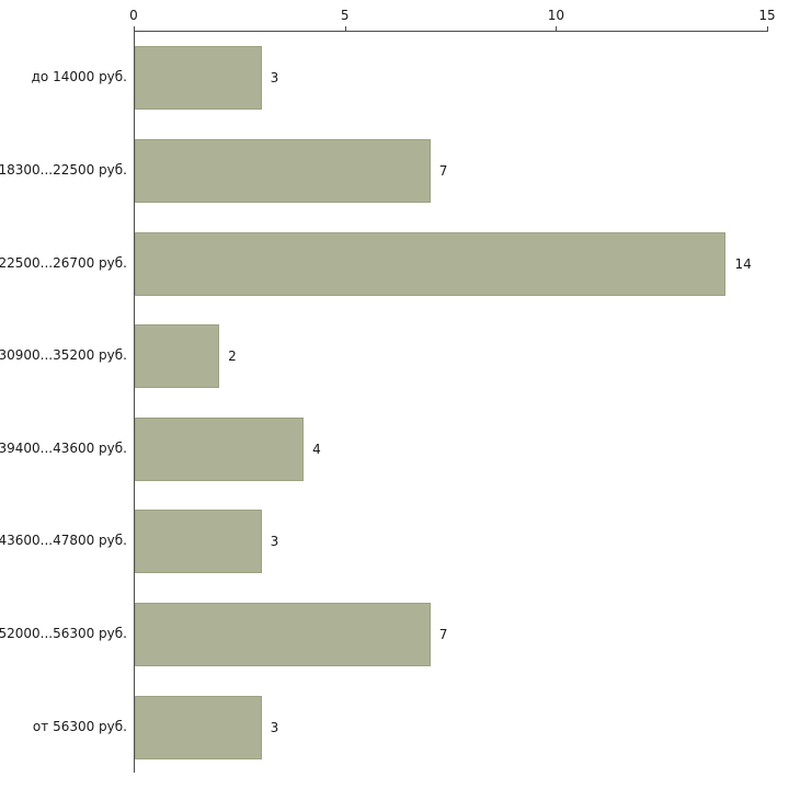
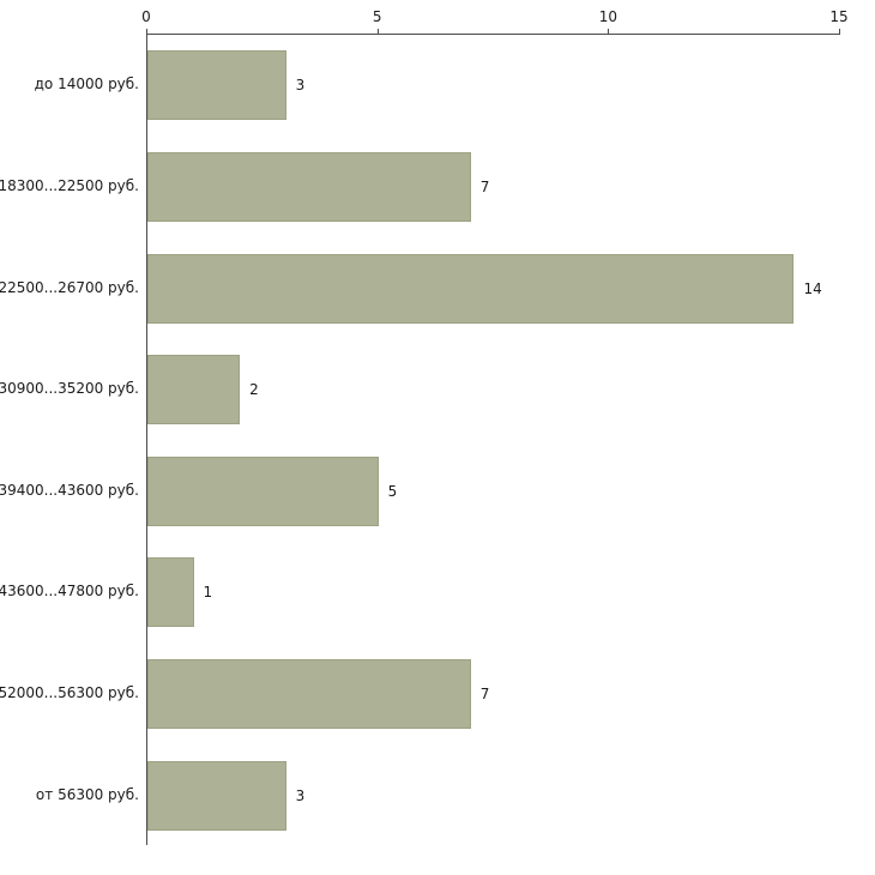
39400...43600 руб.: 4 -> 5
43600...47800 руб.: 3 -> 1
